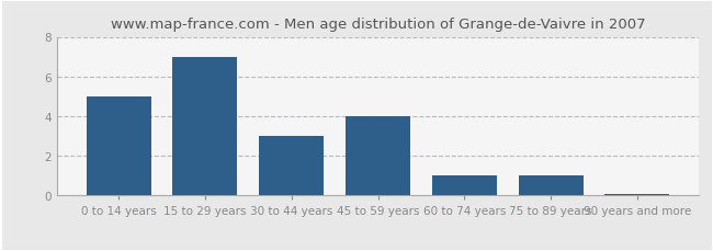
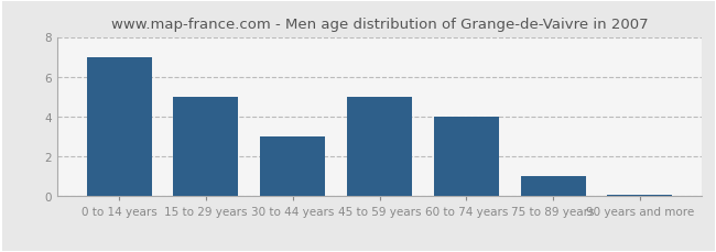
0 to 14 years: 5.0 -> 7.0
15 to 29 years: 7.0 -> 5.0
45 to 59 years: 4.0 -> 5.0
60 to 74 years: 1.0 -> 4.0
